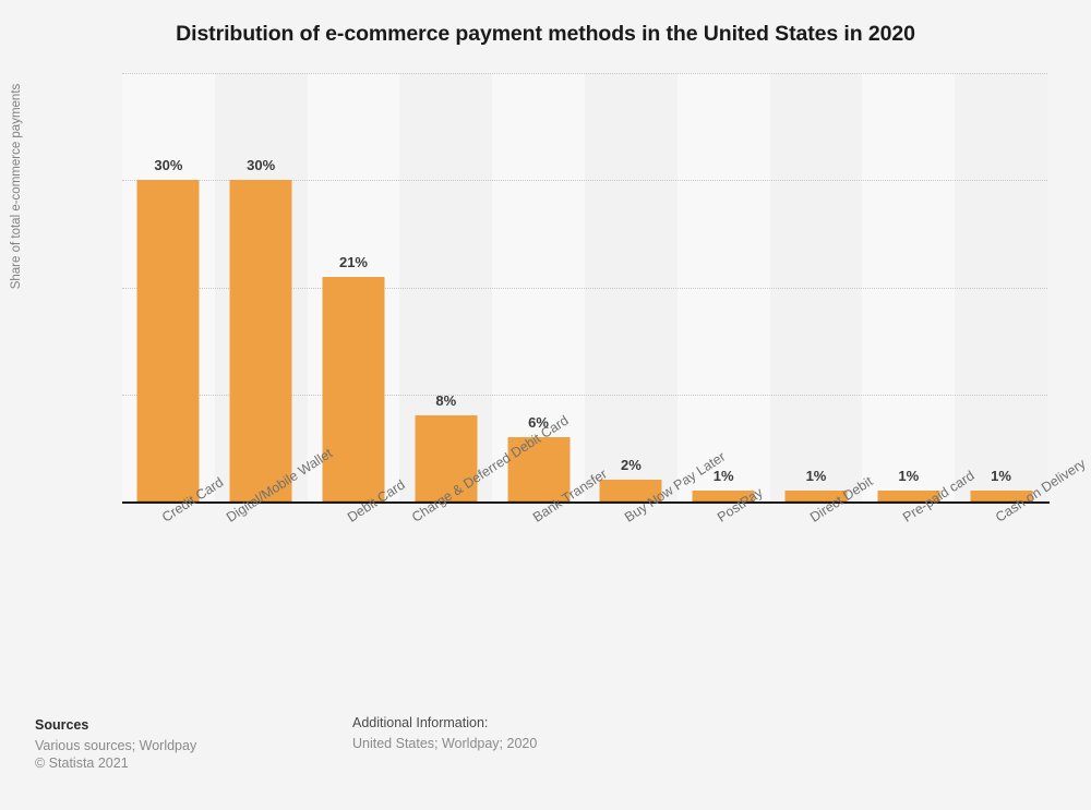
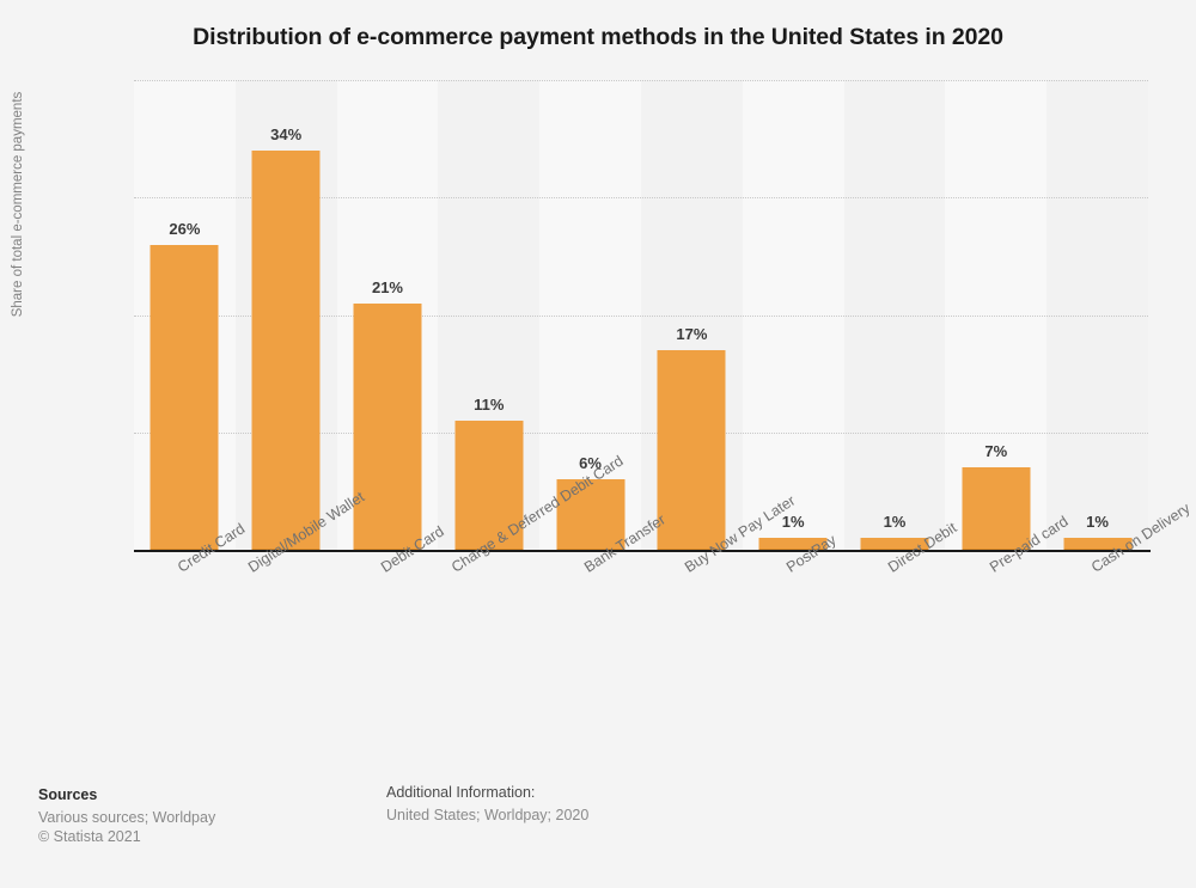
Credit Card: 30% -> 26%
Digital/Mobile Wallet: 30% -> 34%
Charge & Deferred Debit Card: 8% -> 11%
Buy Now Pay Later: 2% -> 17%
Pre-paid card: 1% -> 7%
